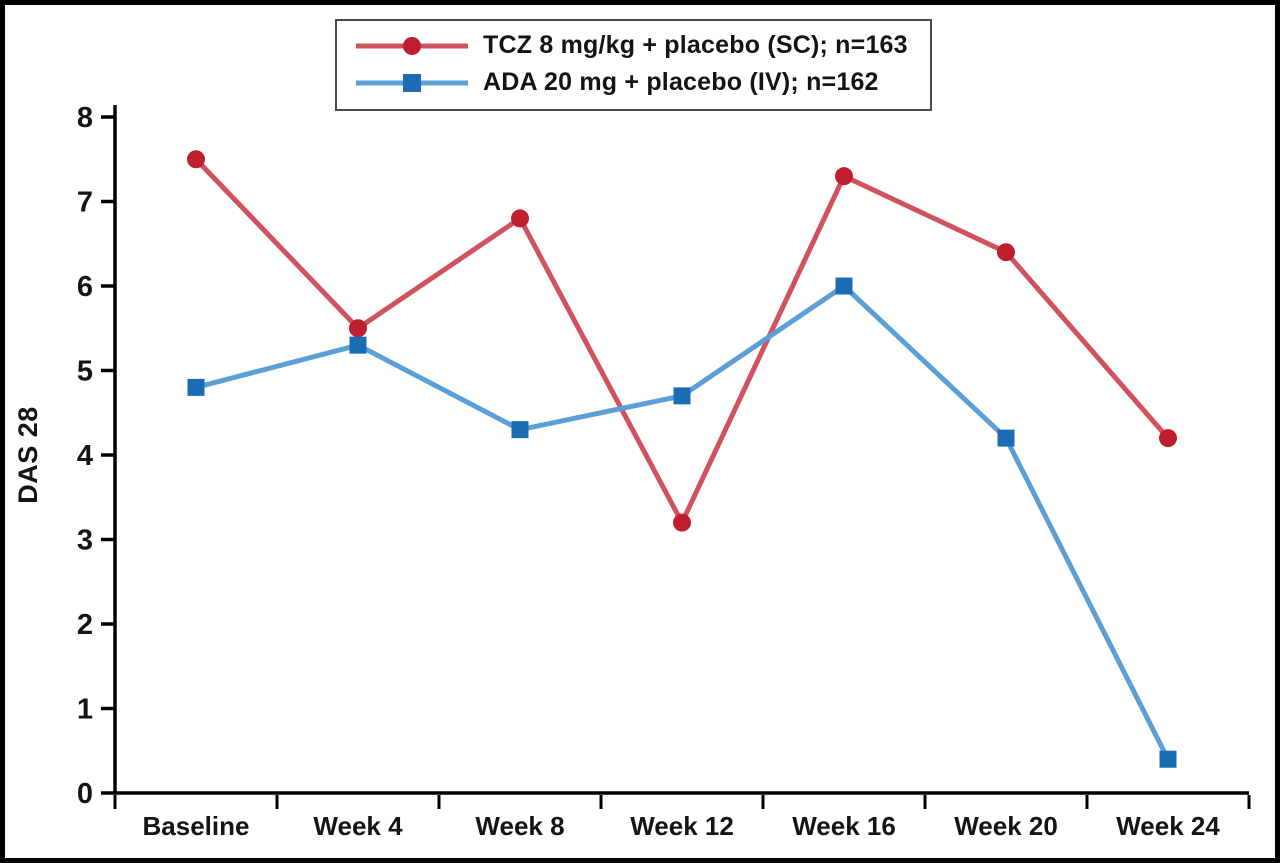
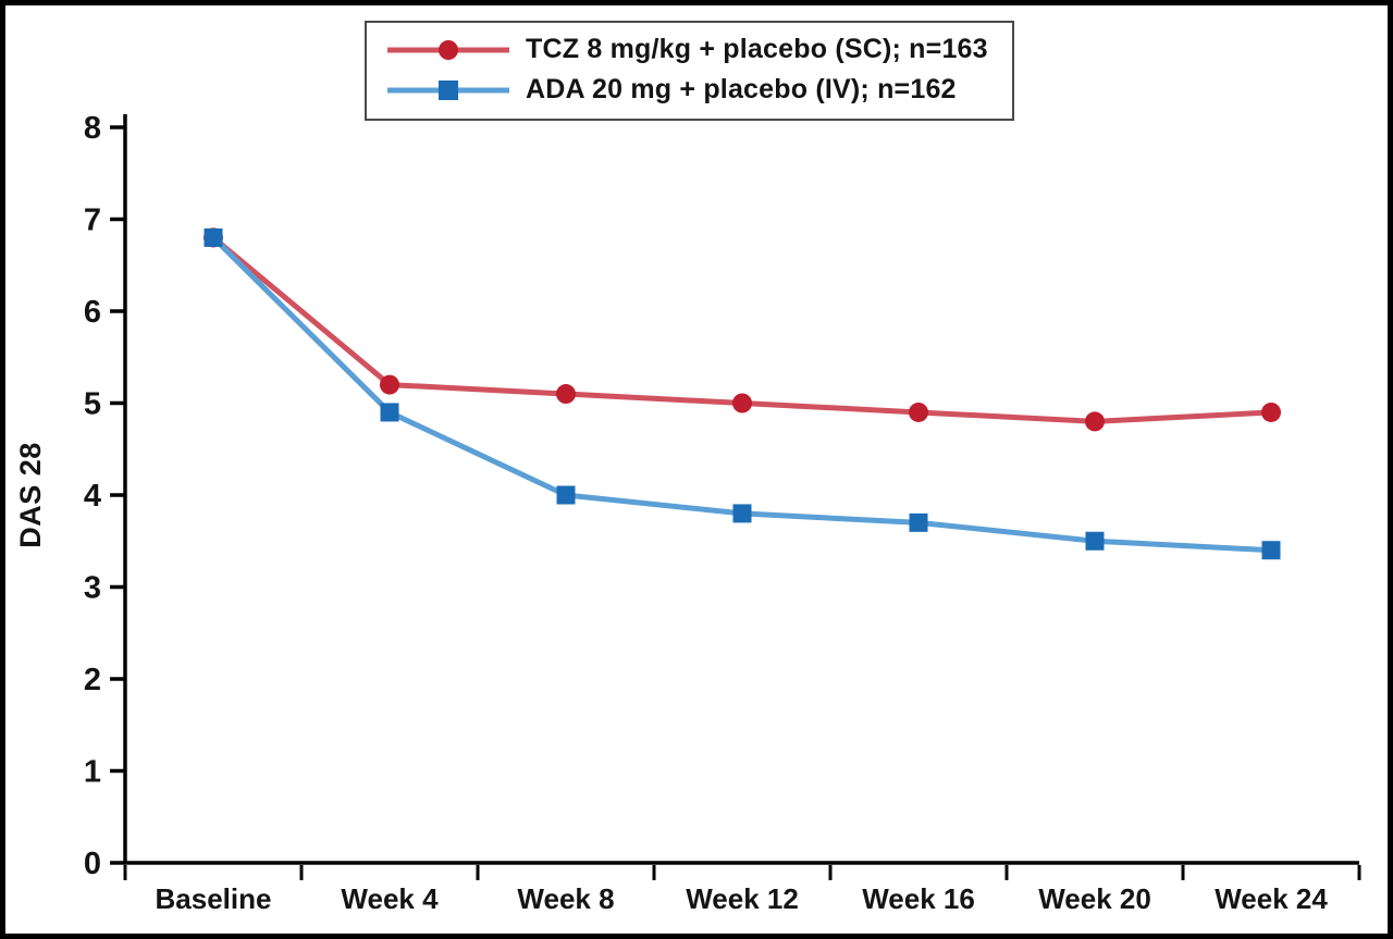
TCZ 8 mg/kg + placebo (SC); n=163/Baseline: 7.5 -> 6.8
ADA 20 mg + placebo (IV); n=162/Baseline: 4.8 -> 6.8
TCZ 8 mg/kg + placebo (SC); n=163/Week 4: 5.5 -> 5.2
ADA 20 mg + placebo (IV); n=162/Week 4: 5.3 -> 4.9
TCZ 8 mg/kg + placebo (SC); n=163/Week 8: 6.8 -> 5.1
ADA 20 mg + placebo (IV); n=162/Week 8: 4.3 -> 4.0
TCZ 8 mg/kg + placebo (SC); n=163/Week 12: 3.2 -> 5.0
ADA 20 mg + placebo (IV); n=162/Week 12: 4.7 -> 3.8
TCZ 8 mg/kg + placebo (SC); n=163/Week 16: 7.3 -> 4.9
ADA 20 mg + placebo (IV); n=162/Week 16: 6.0 -> 3.7
TCZ 8 mg/kg + placebo (SC); n=163/Week 20: 6.4 -> 4.8
ADA 20 mg + placebo (IV); n=162/Week 20: 4.2 -> 3.5
TCZ 8 mg/kg + placebo (SC); n=163/Week 24: 4.2 -> 4.9
ADA 20 mg + placebo (IV); n=162/Week 24: 0.4 -> 3.4
